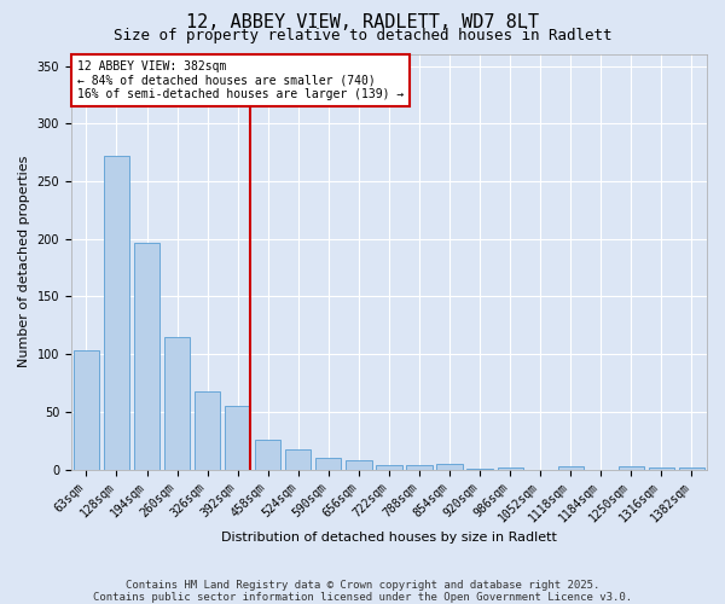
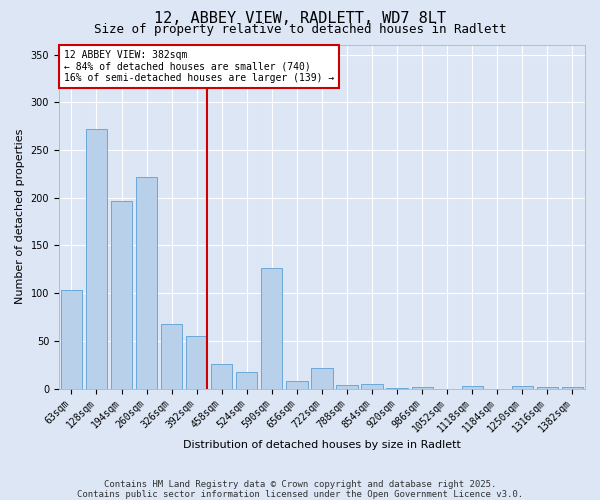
260sqm: 115 -> 222
590sqm: 10 -> 126
722sqm: 4 -> 22
